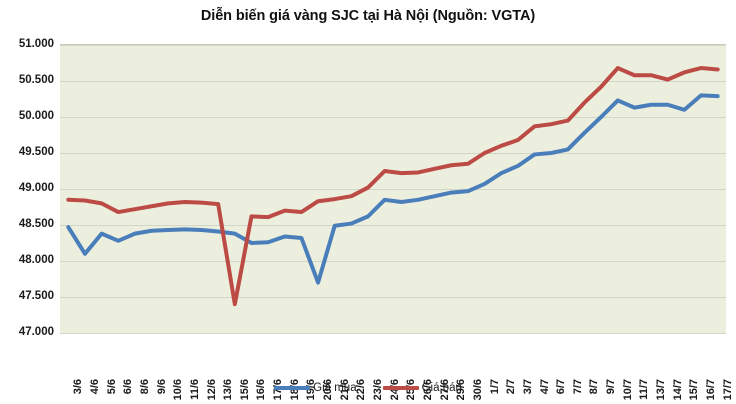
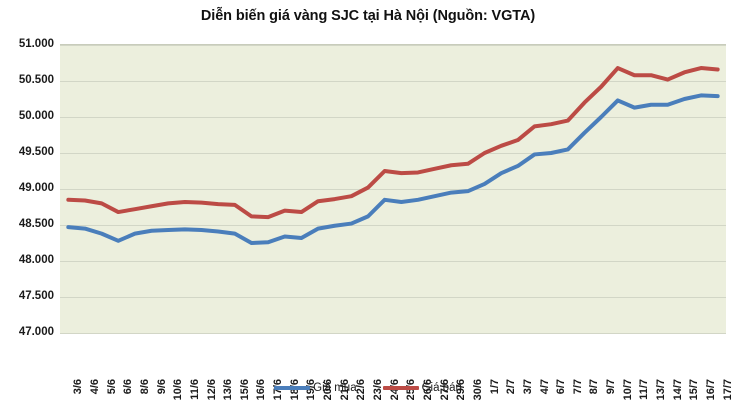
Giá mua/4/6: 48.1 -> 48.5
Giá bán/15/6: 47.4 -> 48.8
Giá mua/20/6: 47.7 -> 48.5
Giá mua/15/7: 50.1 -> 50.2
